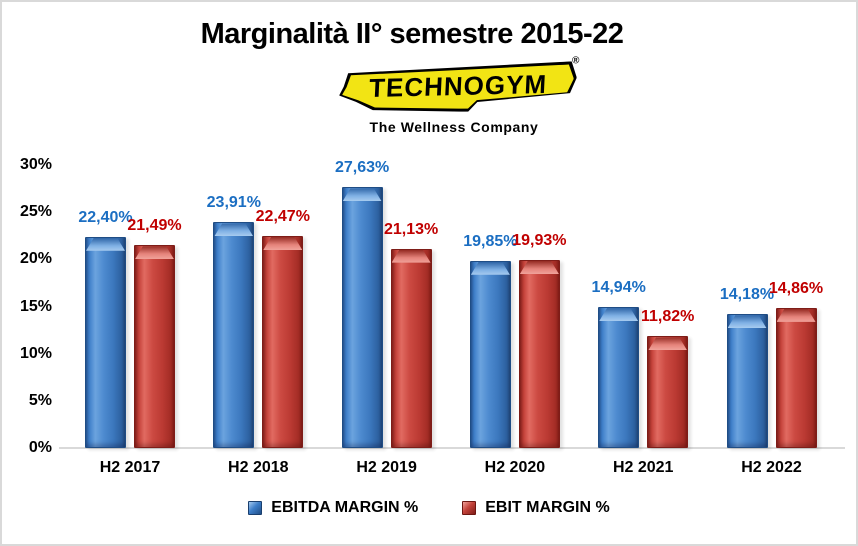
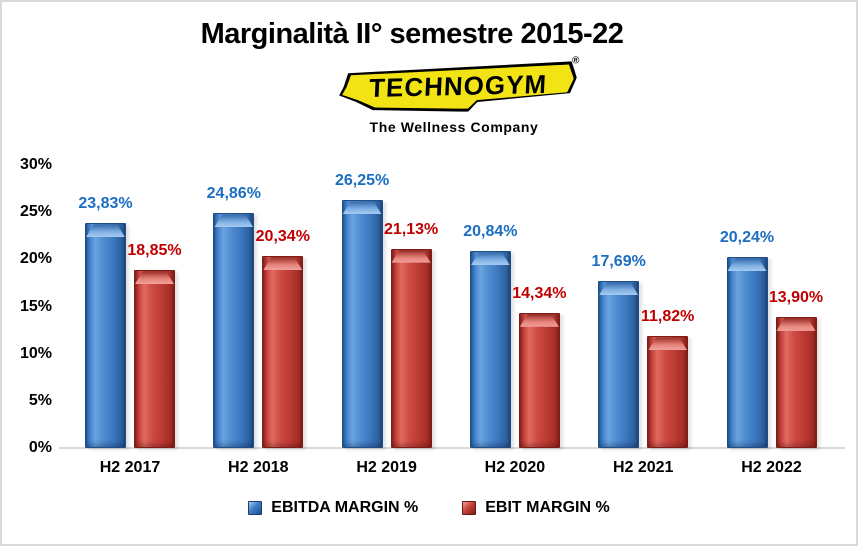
EBITDA MARGIN %/H2 2017: 22,40% -> 23,83%
EBIT MARGIN %/H2 2017: 21,49% -> 18,85%
EBITDA MARGIN %/H2 2018: 23,91% -> 24,86%
EBIT MARGIN %/H2 2018: 22,47% -> 20,34%
EBITDA MARGIN %/H2 2019: 27,63% -> 26,25%
EBITDA MARGIN %/H2 2020: 19,85% -> 20,84%
EBIT MARGIN %/H2 2020: 19,93% -> 14,34%
EBITDA MARGIN %/H2 2021: 14,94% -> 17,69%
EBITDA MARGIN %/H2 2022: 14,18% -> 20,24%
EBIT MARGIN %/H2 2022: 14,86% -> 13,90%
